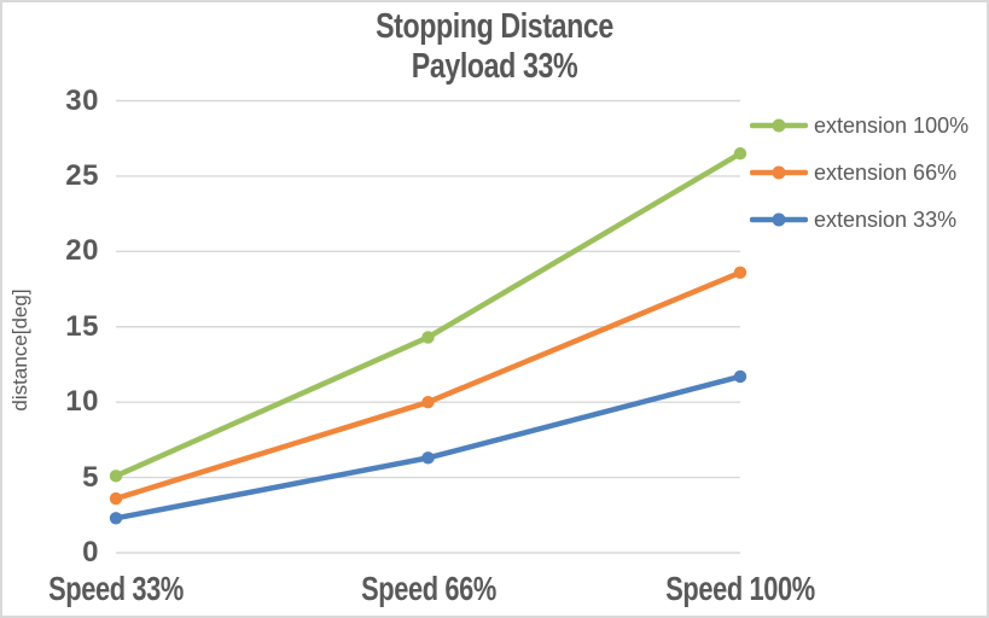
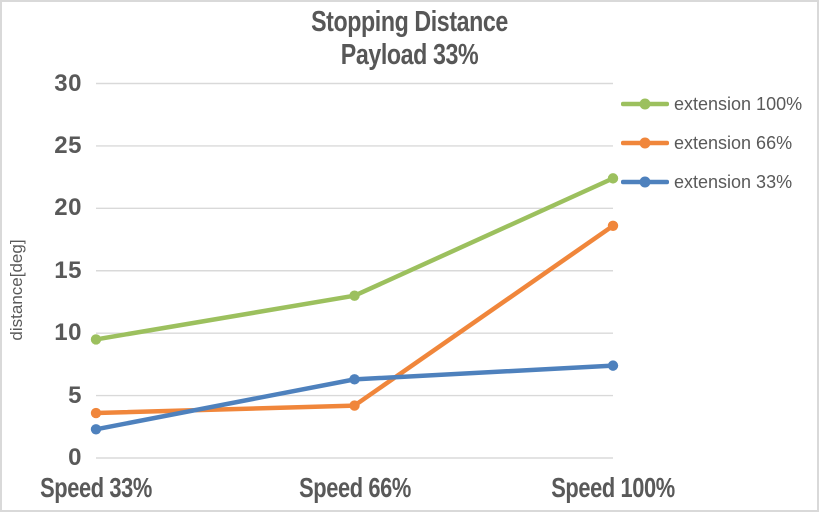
extension 100%/Speed 33%: 5.1 -> 9.5
extension 100%/Speed 66%: 14.3 -> 13.0
extension 66%/Speed 66%: 10.0 -> 4.2
extension 100%/Speed 100%: 26.5 -> 22.4
extension 33%/Speed 100%: 11.7 -> 7.4
